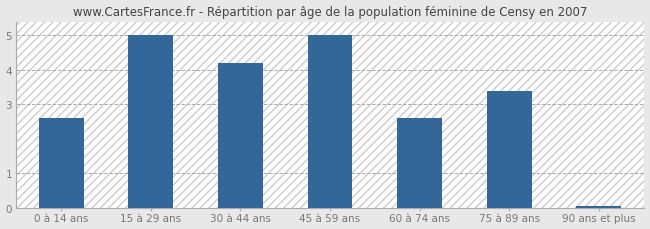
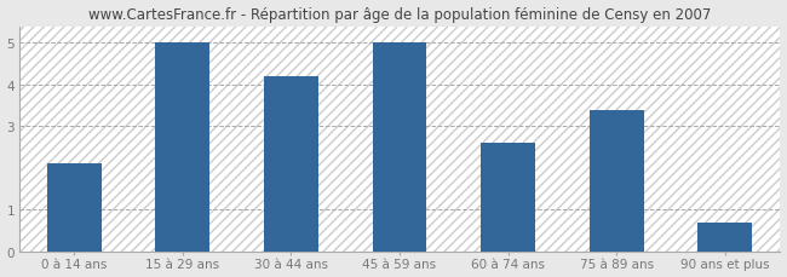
0 à 14 ans: 2.60 -> 2.10
90 ans et plus: 0.05 -> 0.70
